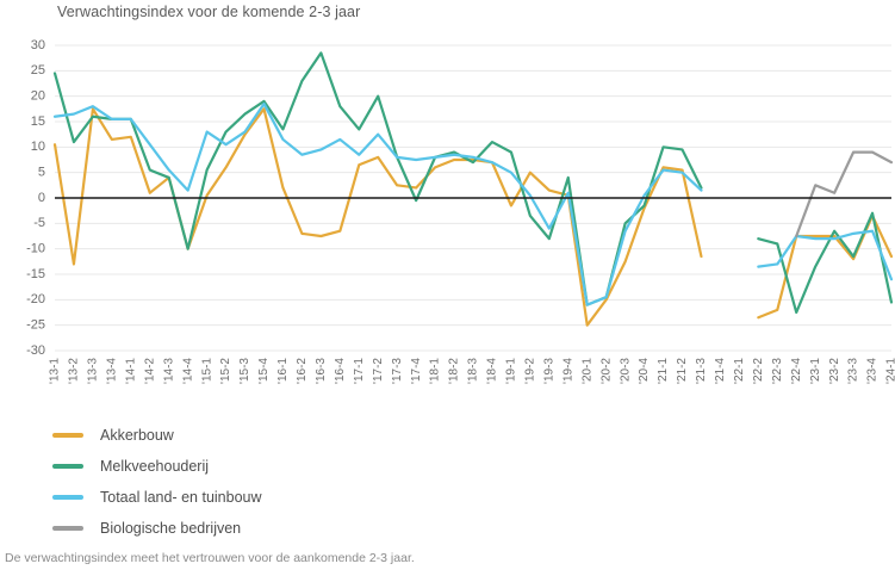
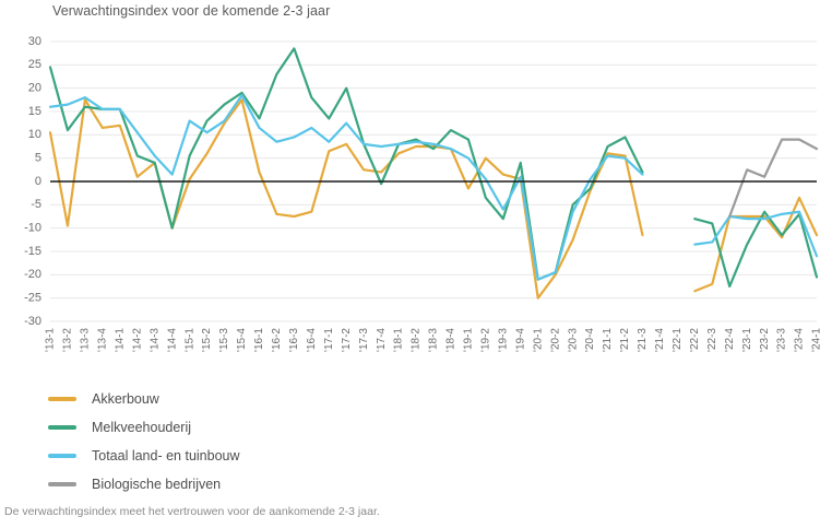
Akkerbouw/'13-2: -13 -> -10
Melkveehouderij/'21-1: 10 -> 8
Melkveehouderij/'23-4: -3 -> -7
